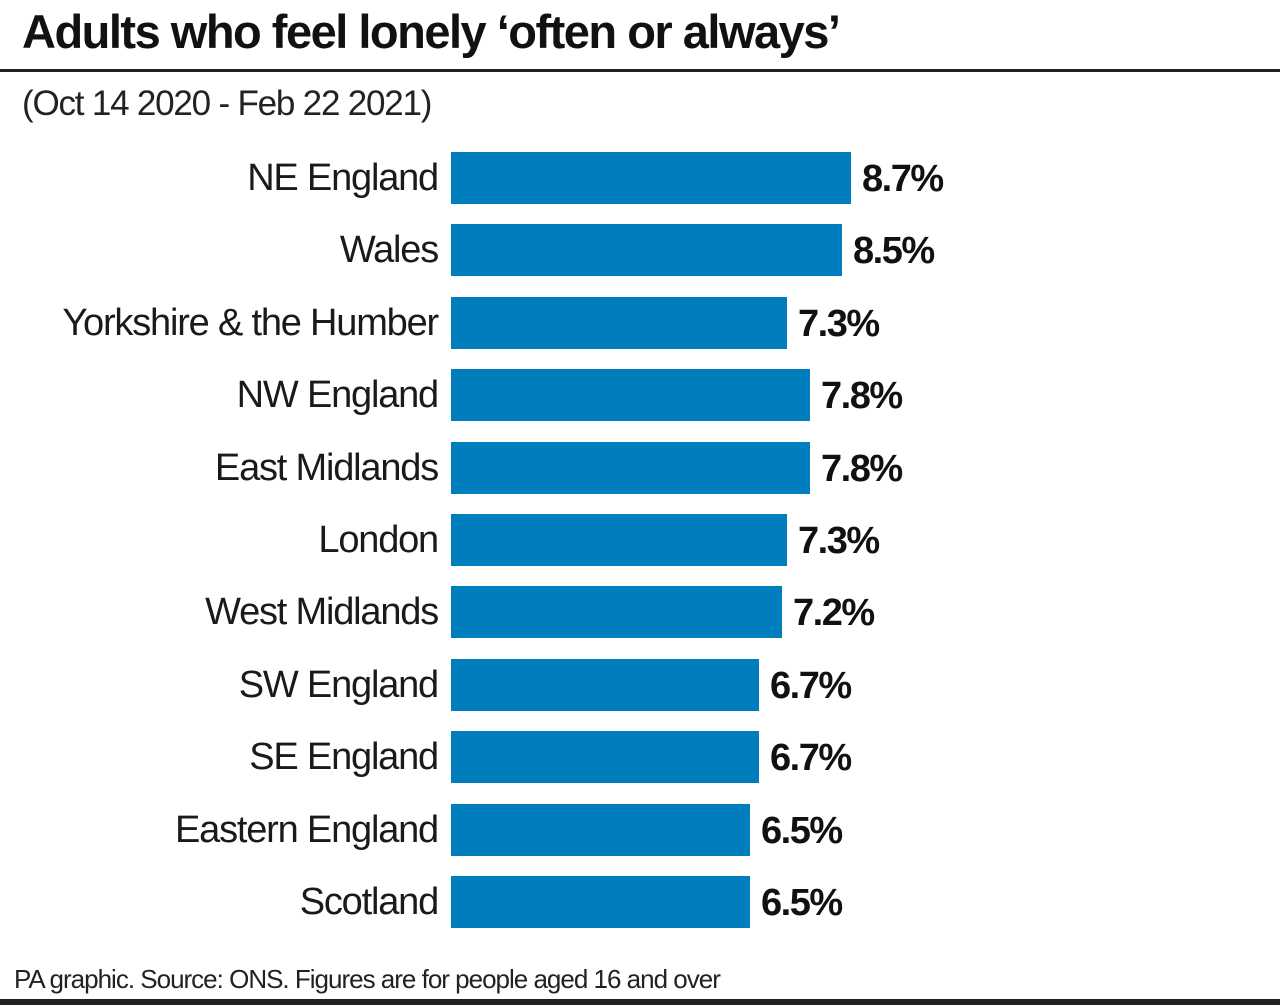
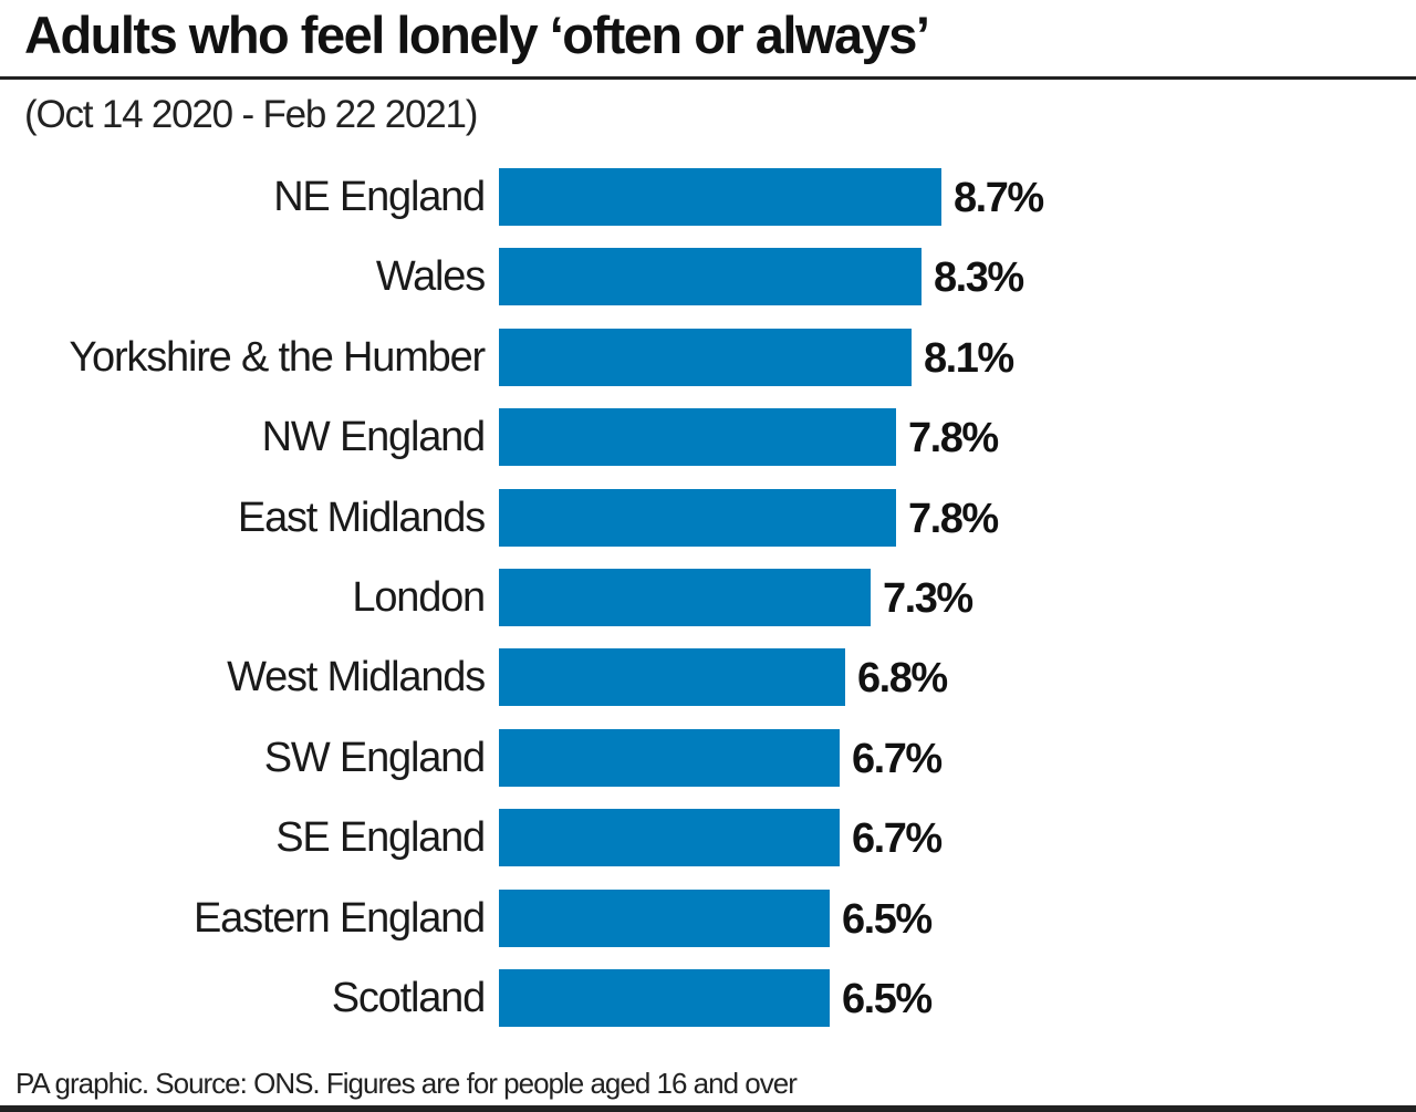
Wales: 8.5% -> 8.3%
Yorkshire & the Humber: 7.3% -> 8.1%
West Midlands: 7.2% -> 6.8%
